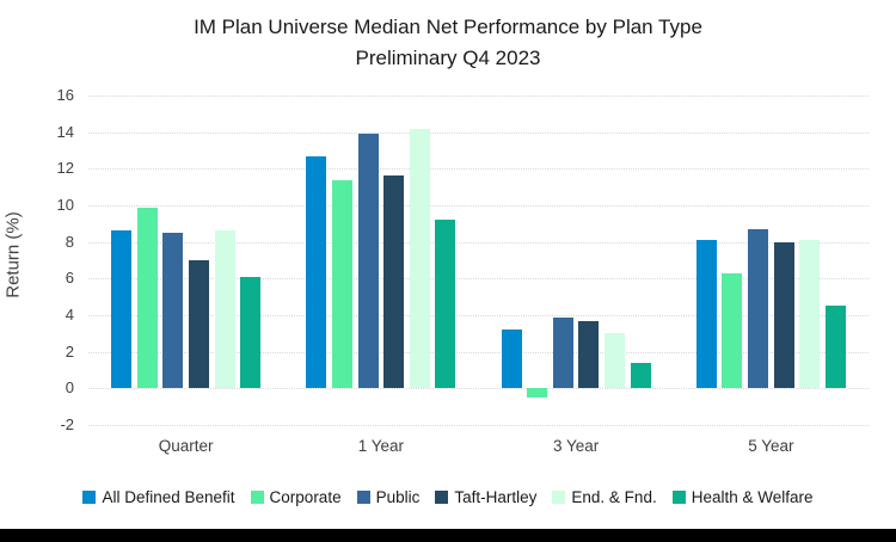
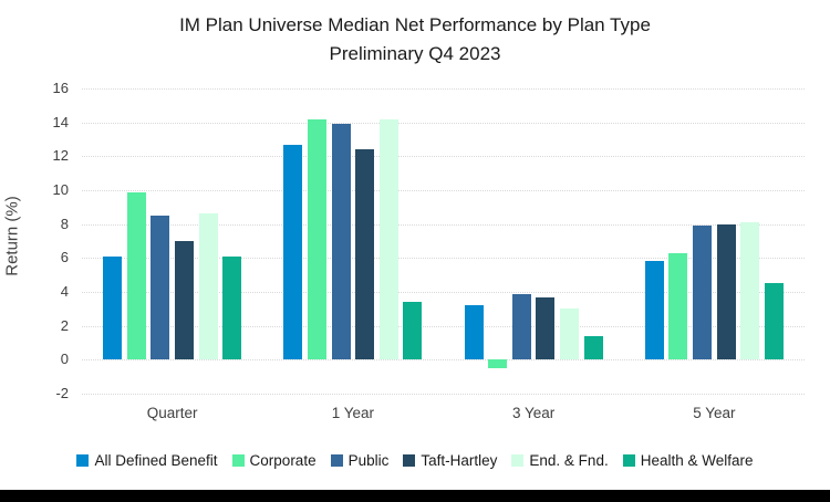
All Defined Benefit/Quarter: 8.6 -> 6.1
Corporate/1 Year: 11.4 -> 14.2
Taft-Hartley/1 Year: 11.6 -> 12.4
Health & Welfare/1 Year: 9.2 -> 3.4
All Defined Benefit/5 Year: 8.1 -> 5.8
Public/5 Year: 8.7 -> 7.9
